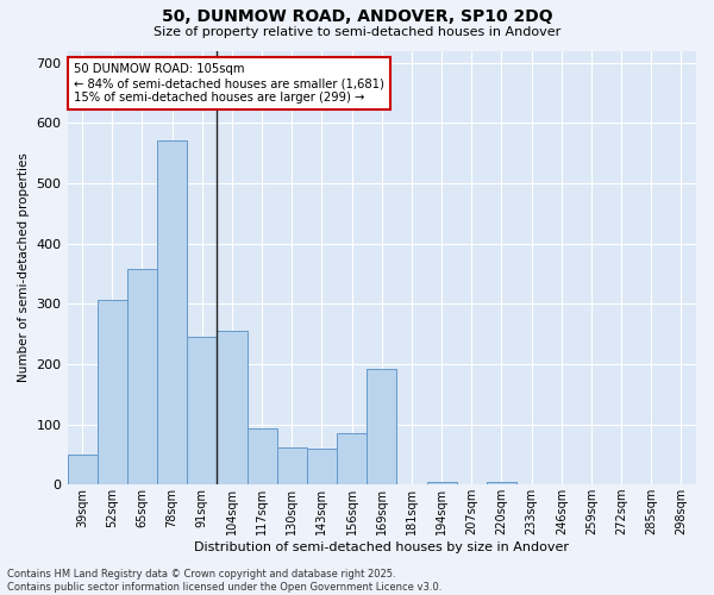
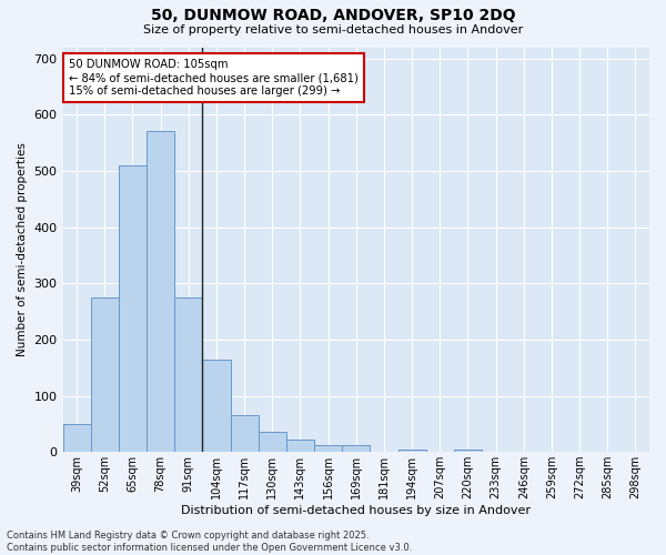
52sqm: 306 -> 275
65sqm: 358 -> 510
91sqm: 246 -> 275
104sqm: 256 -> 165
117sqm: 94 -> 65
130sqm: 62 -> 35
143sqm: 60 -> 22
156sqm: 86 -> 12
169sqm: 192 -> 12
